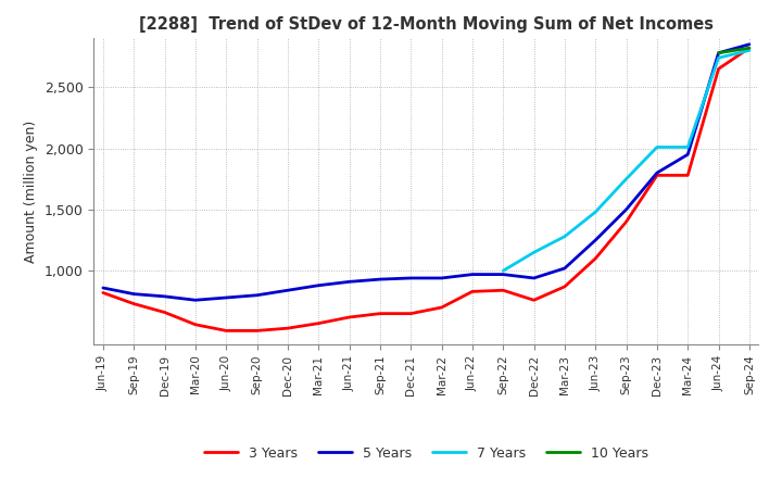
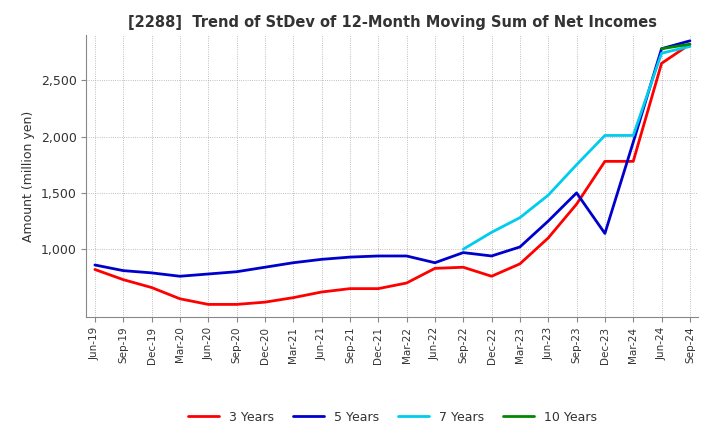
5 Years/Jun-22: 970 -> 880
5 Years/Dec-23: 1,800 -> 1,140
